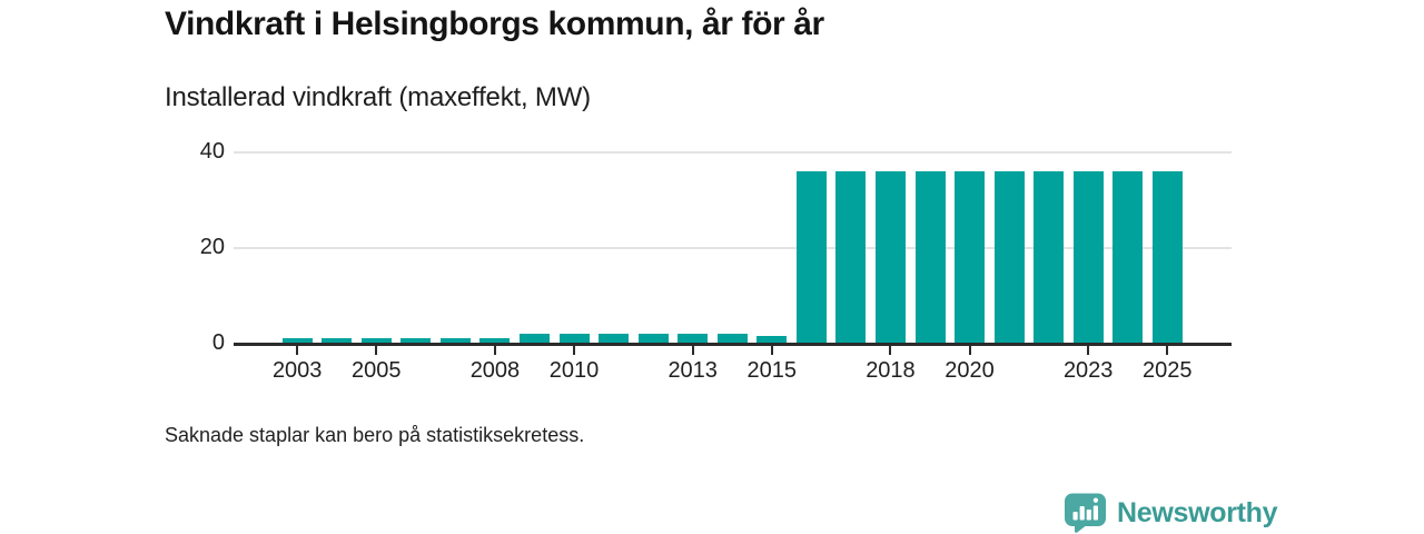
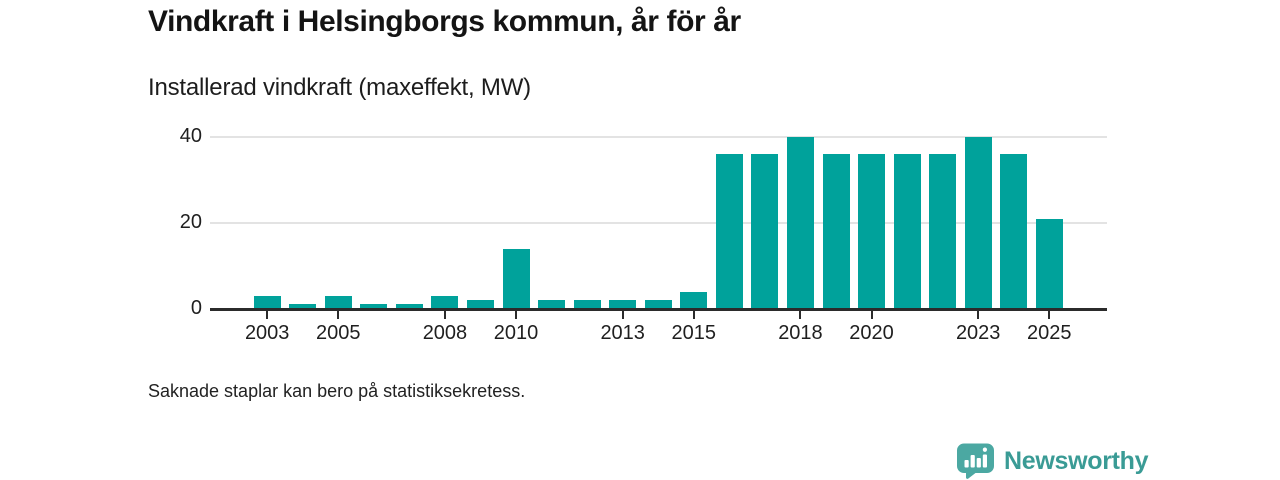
2003: 1 -> 3
2005: 1 -> 3
2008: 1 -> 3
2010: 2 -> 14
2015: 2 -> 4
2018: 36 -> 40
2023: 36 -> 40
2025: 36 -> 21
